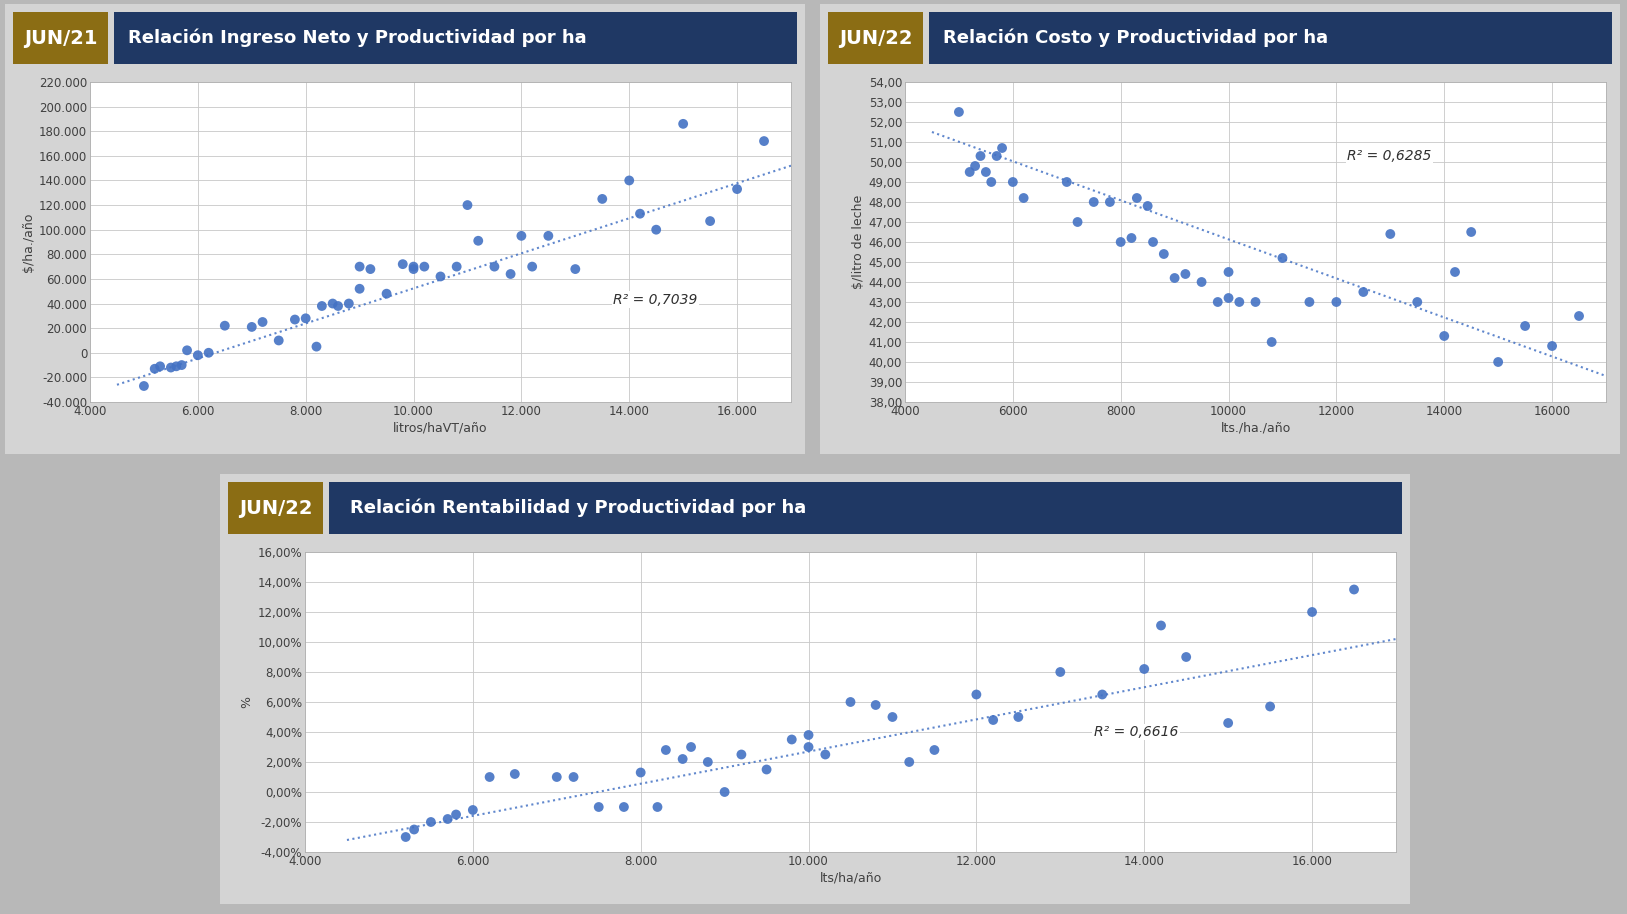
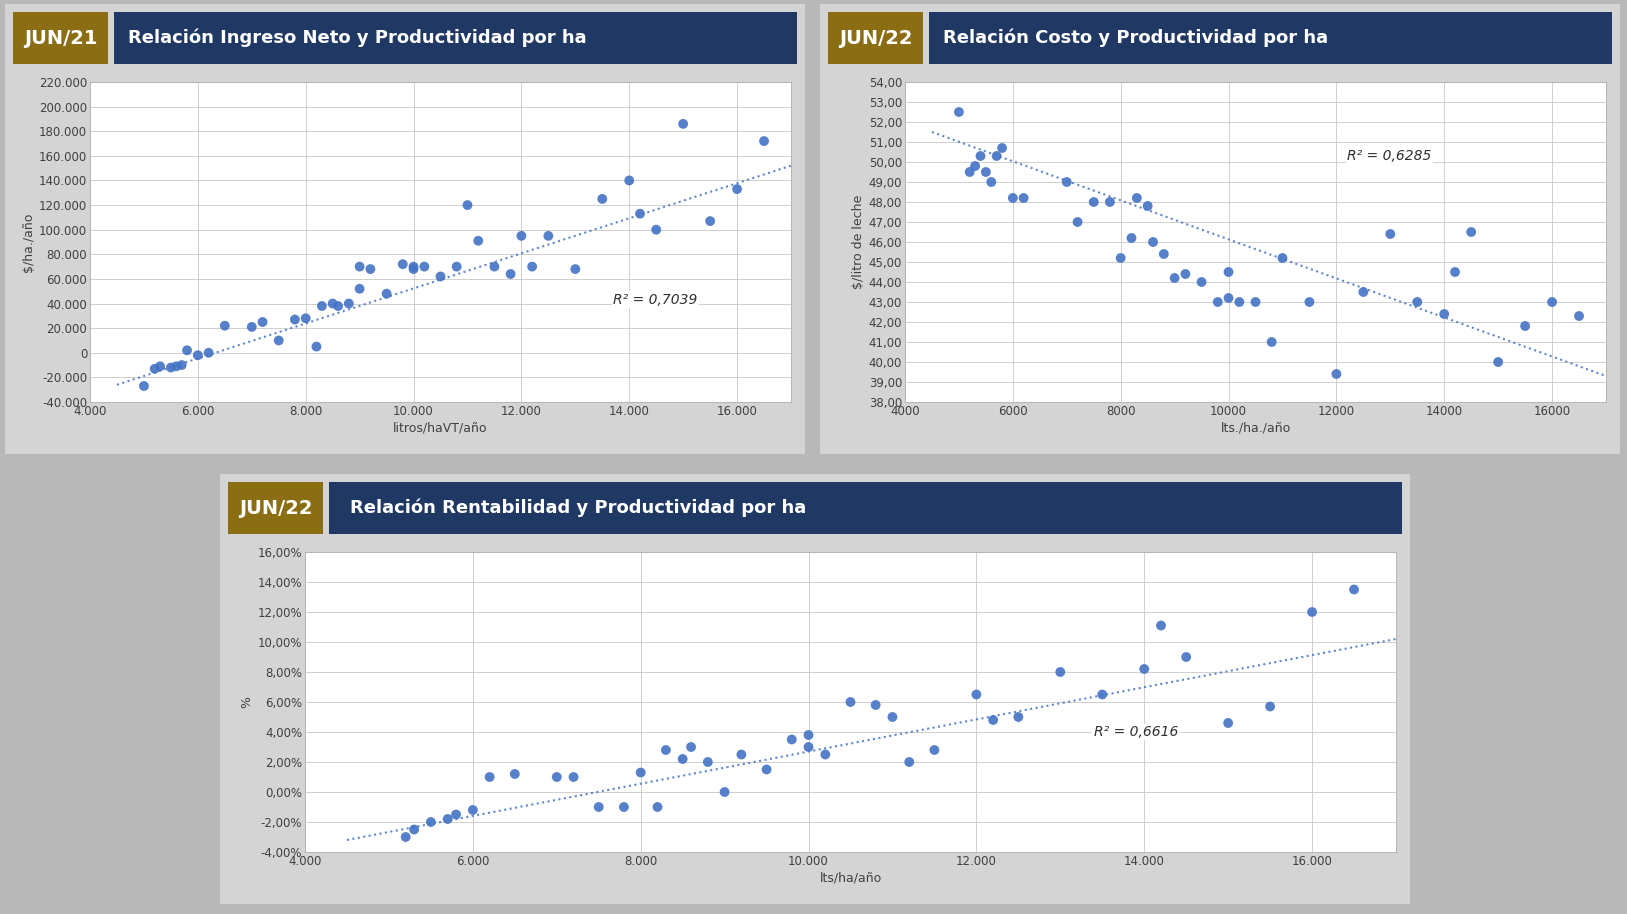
6000: 49,0 -> 48,2
8000: 46,0 -> 45,2
12000: 43,0 -> 39,4
14000: 41,3 -> 42,4
16000: 40,8 -> 43,0
